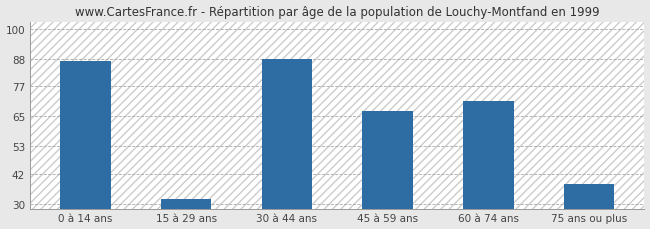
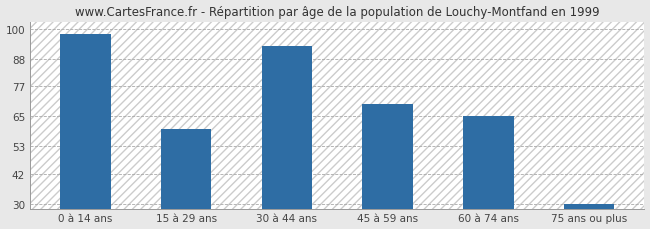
0 à 14 ans: 87 -> 98
15 à 29 ans: 32 -> 60
30 à 44 ans: 88 -> 93
45 à 59 ans: 67 -> 70
60 à 74 ans: 71 -> 65
75 ans ou plus: 38 -> 30
